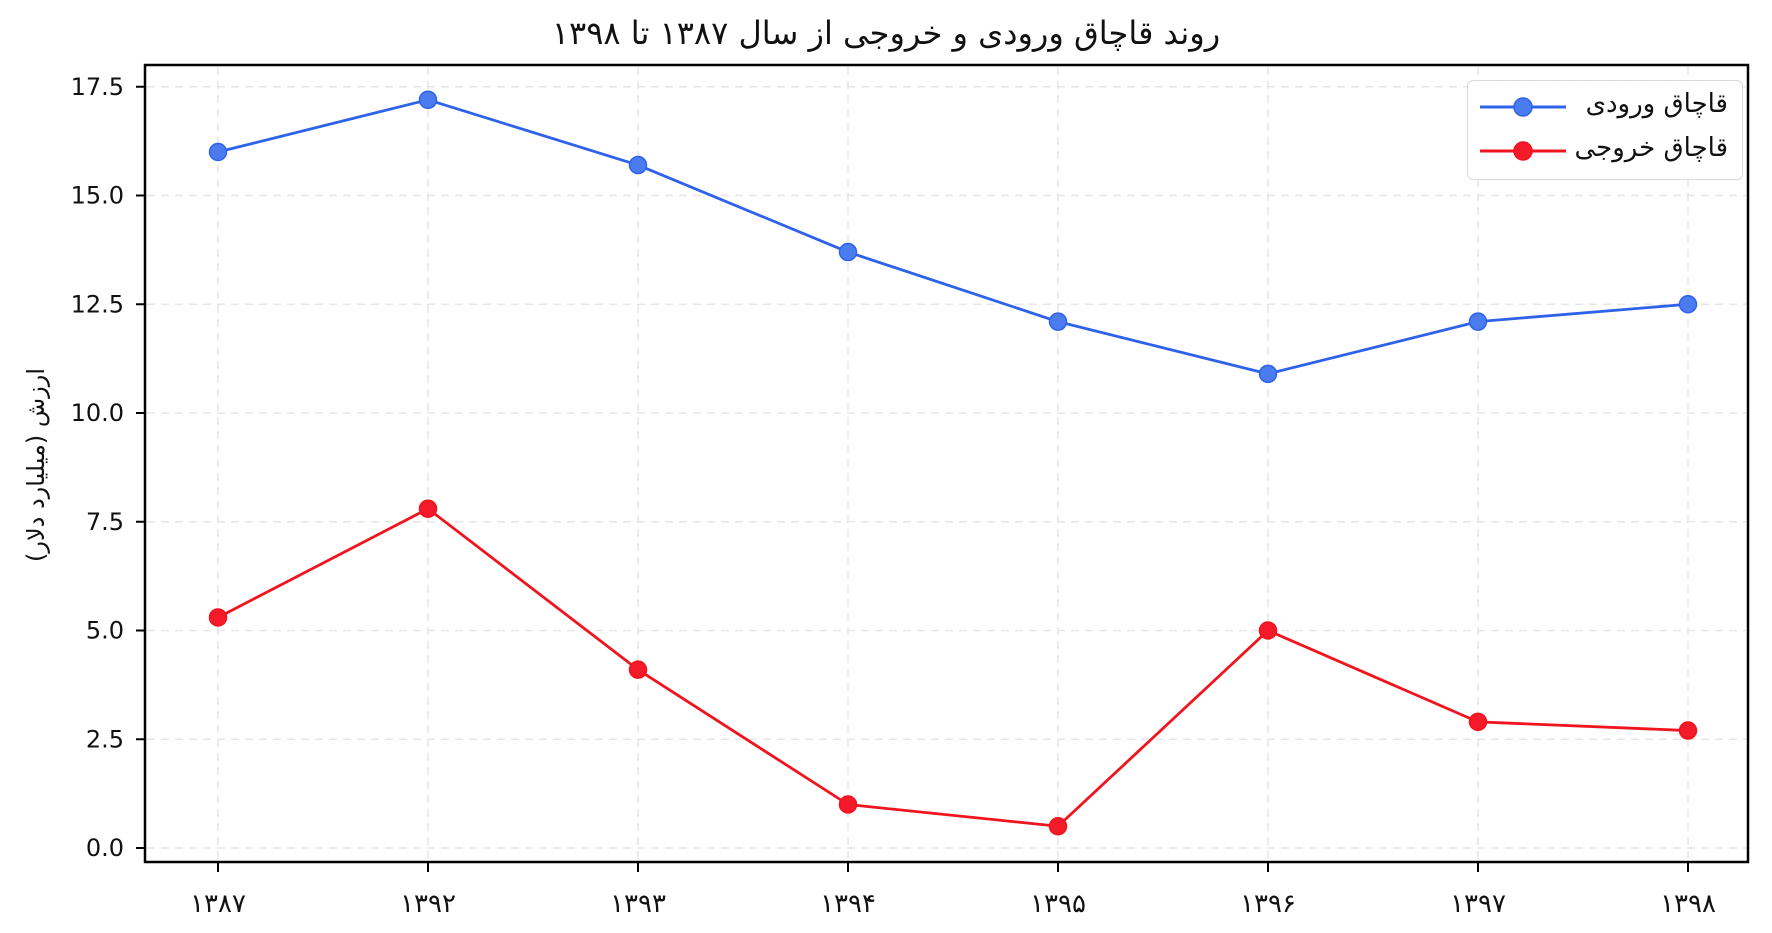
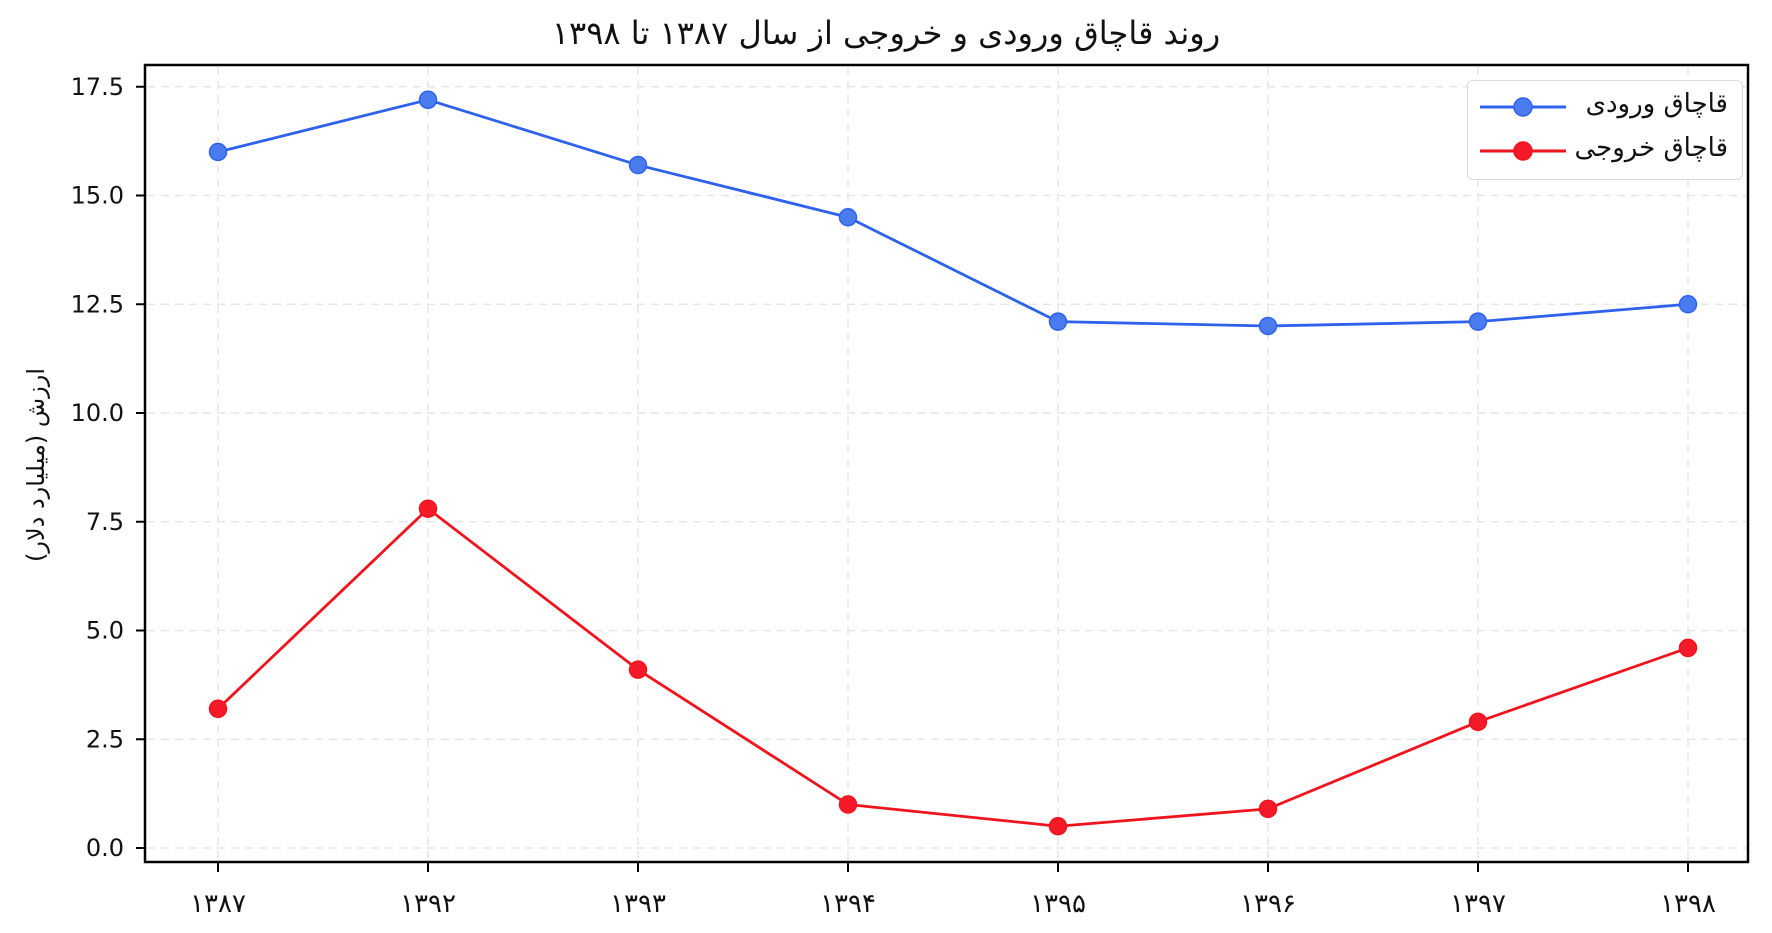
قاچاق خروجی/۱۳۸۷: 5.3 -> 3.2
قاچاق ورودی/۱۳۹۴: 13.7 -> 14.5
قاچاق ورودی/۱۳۹۶: 10.9 -> 12.0
قاچاق خروجی/۱۳۹۶: 5.0 -> 0.9
قاچاق خروجی/۱۳۹۸: 2.7 -> 4.6
